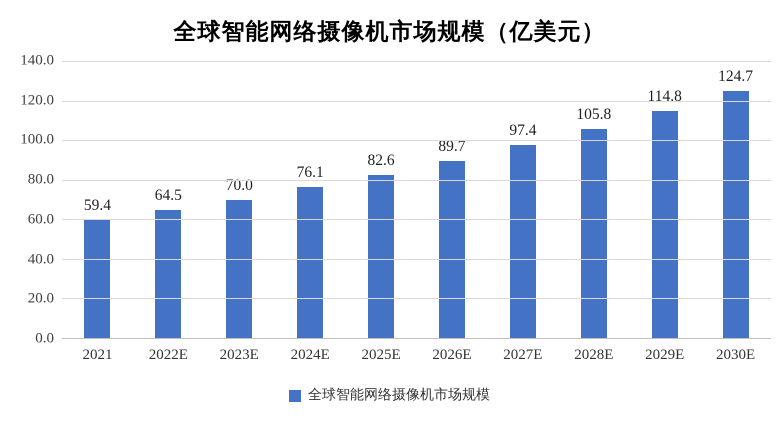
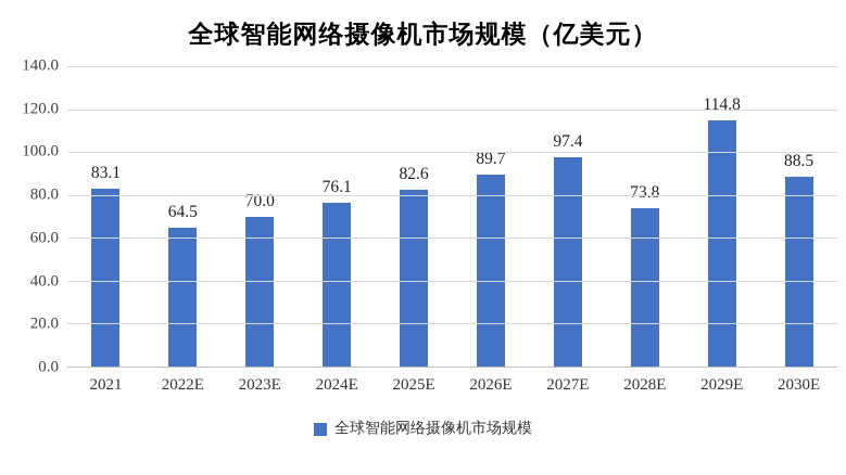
2021: 59.4 -> 83.1
2028E: 105.8 -> 73.8
2030E: 124.7 -> 88.5
